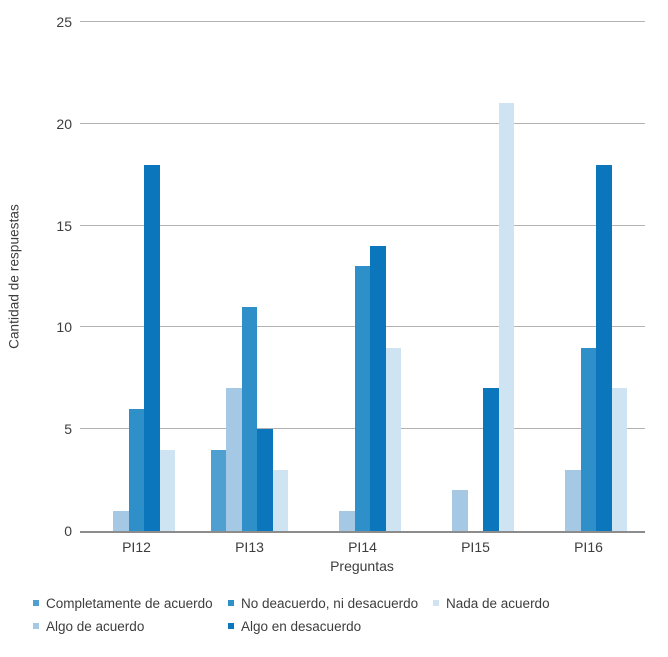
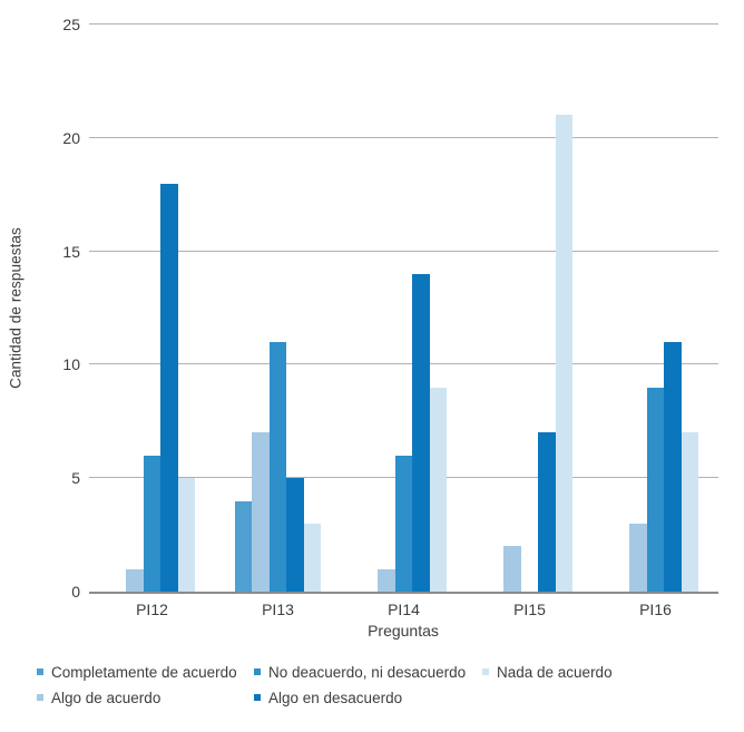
Nada de acuerdo/PI12: 4 -> 5
No deacuerdo, ni desacuerdo/PI14: 13 -> 6
Algo en desacuerdo/PI16: 18 -> 11
